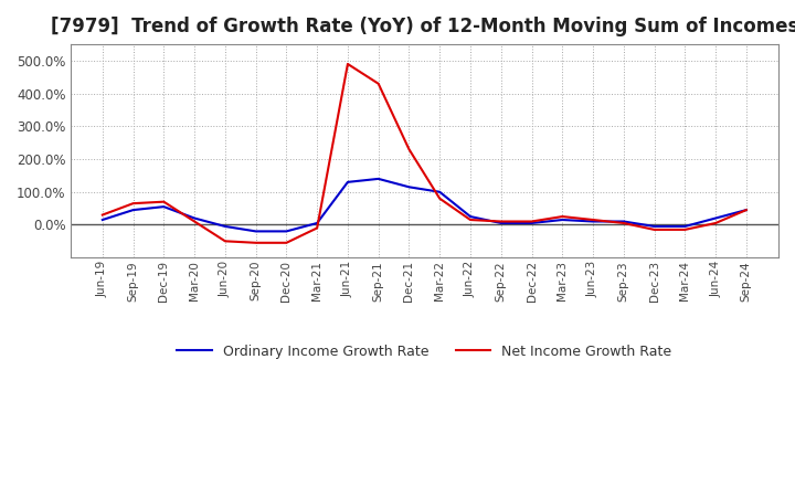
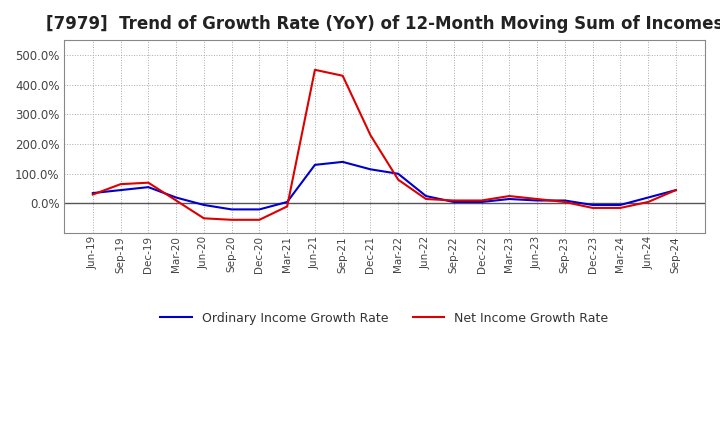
Ordinary Income Growth Rate/Jun-19: 15% -> 35%
Net Income Growth Rate/Jun-21: 490% -> 450%
